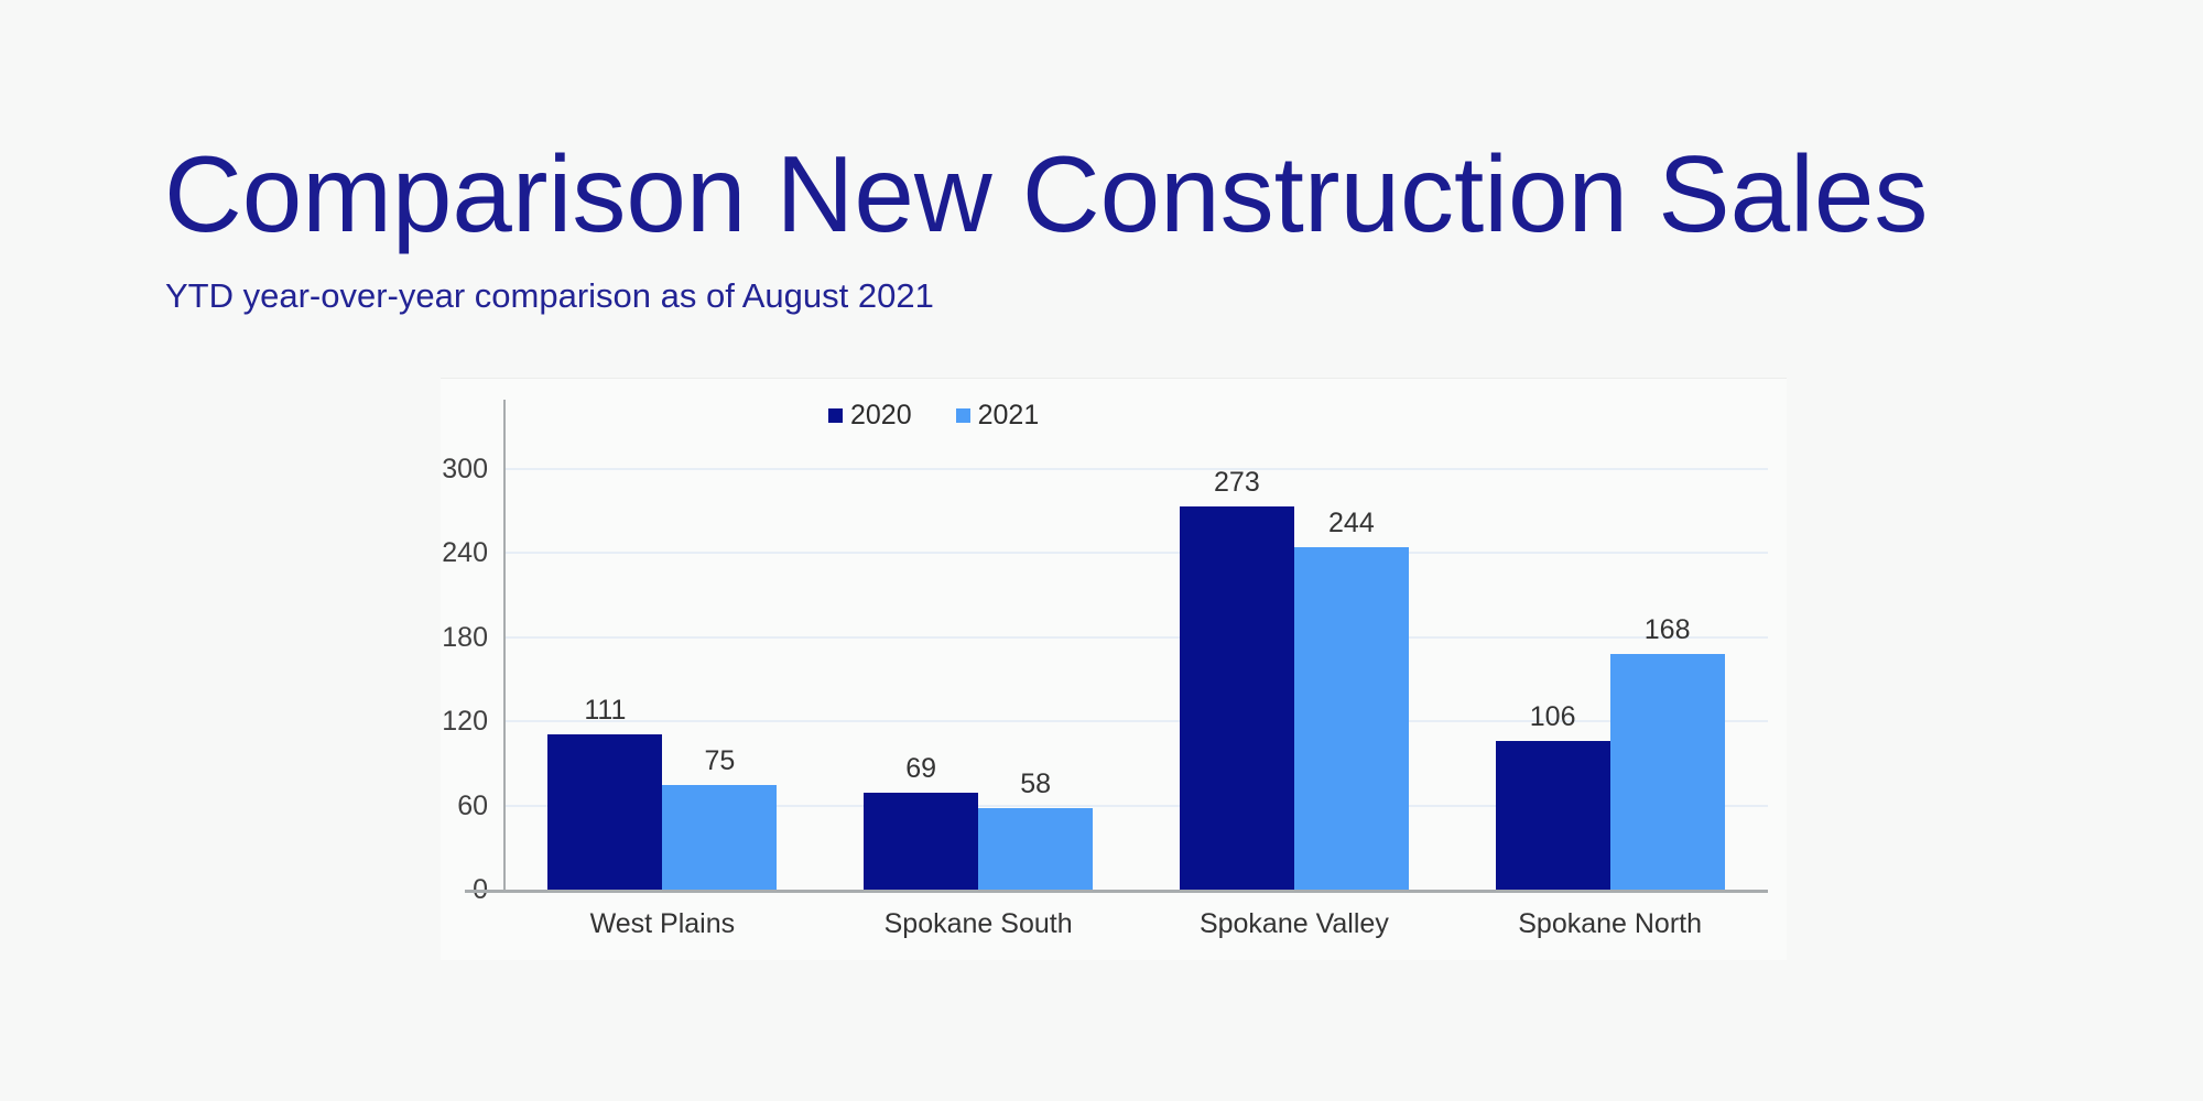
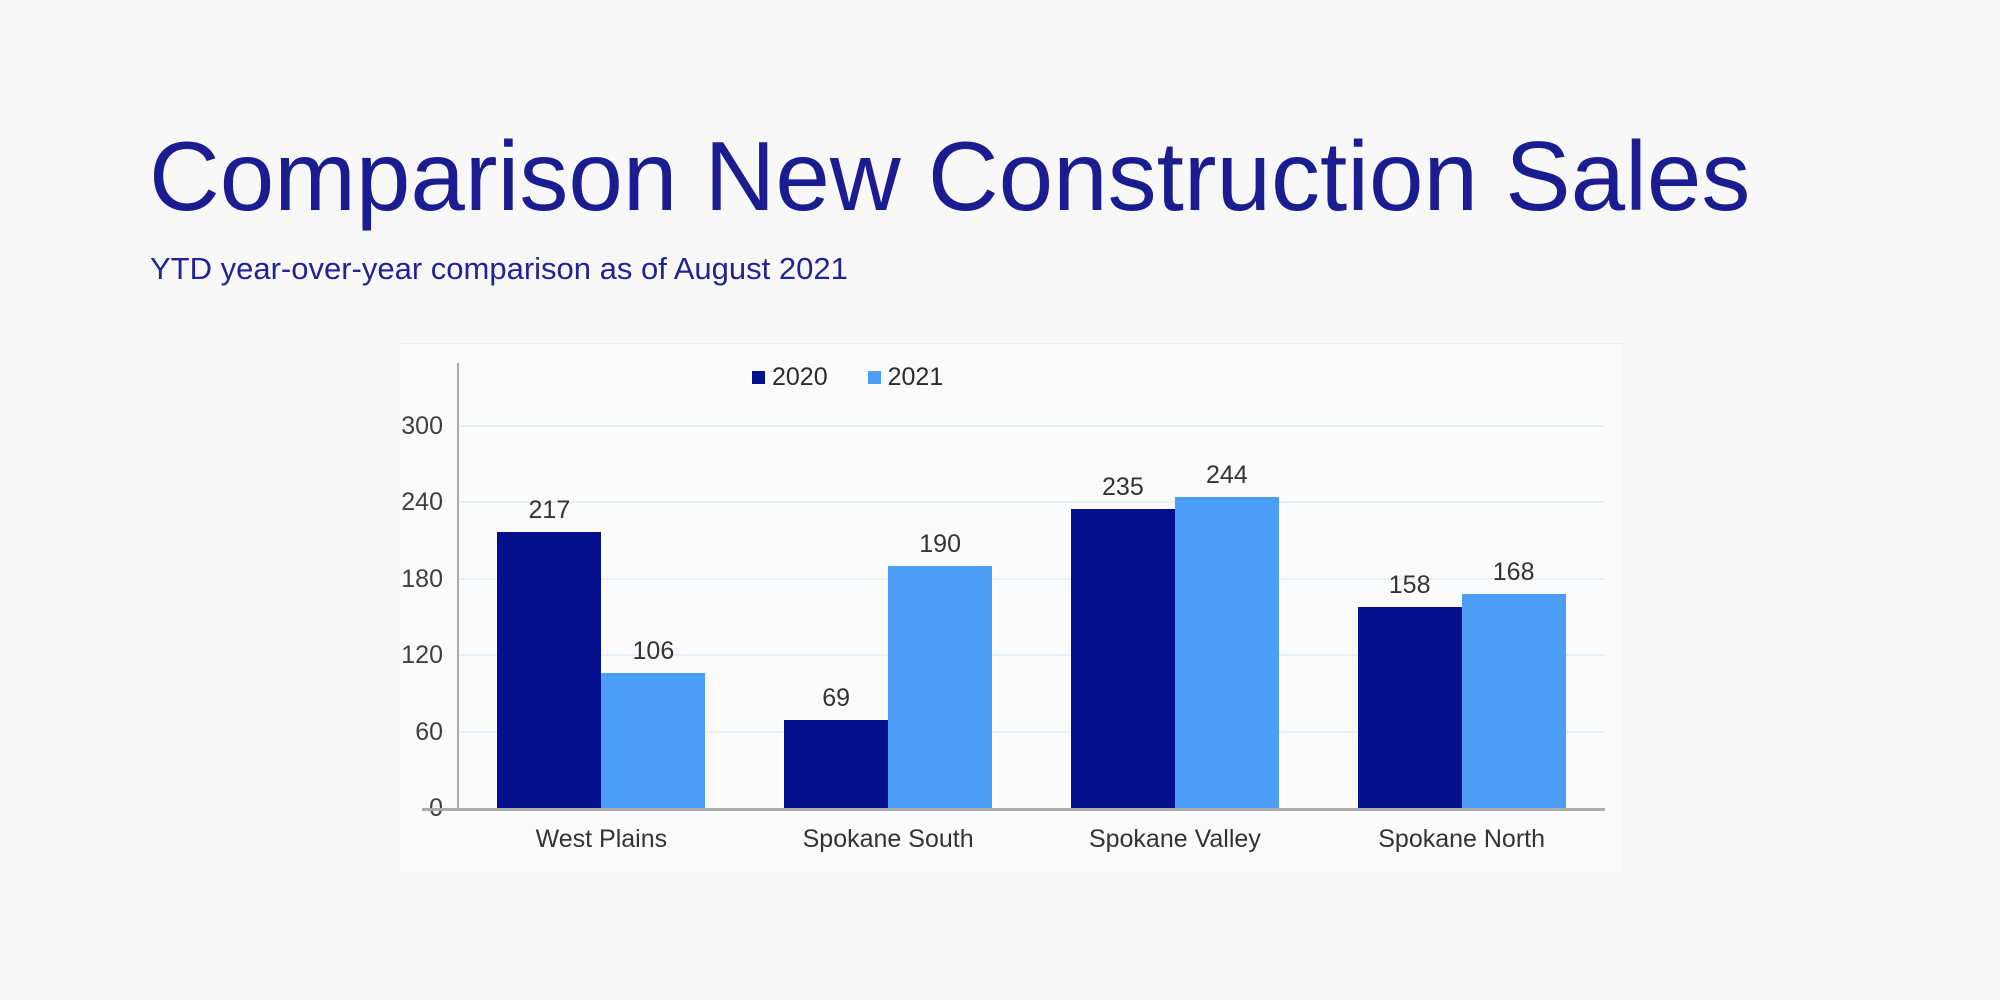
2020/West Plains: 111 -> 217
2021/West Plains: 75 -> 106
2021/Spokane South: 58 -> 190
2020/Spokane Valley: 273 -> 235
2020/Spokane North: 106 -> 158
